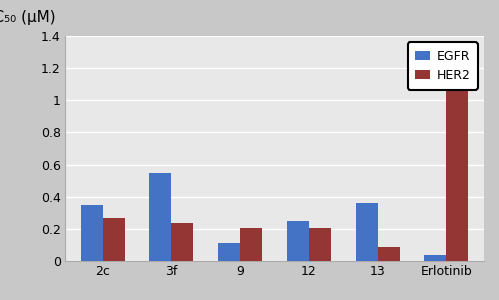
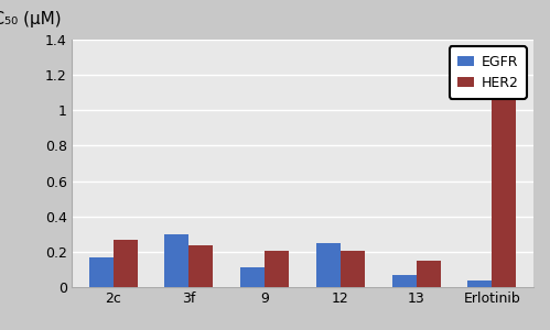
EGFR/2c: 0.35 -> 0.17
EGFR/3f: 0.55 -> 0.30
EGFR/13: 0.36 -> 0.07
HER2/13: 0.09 -> 0.15
